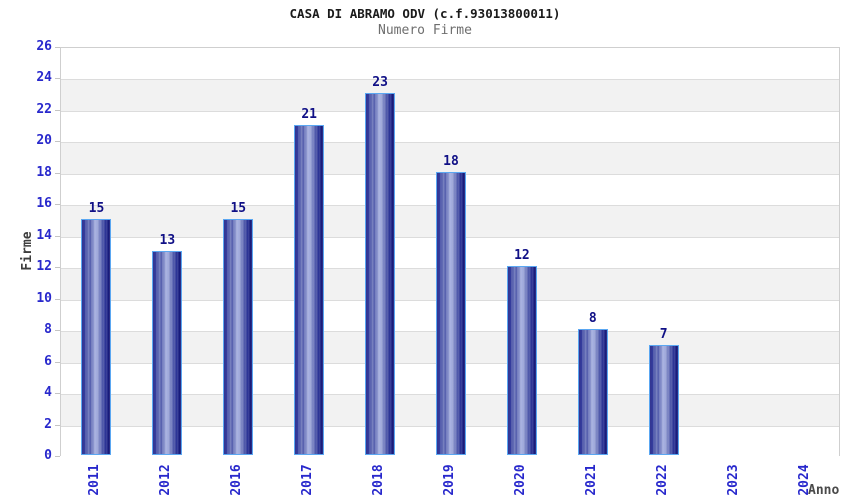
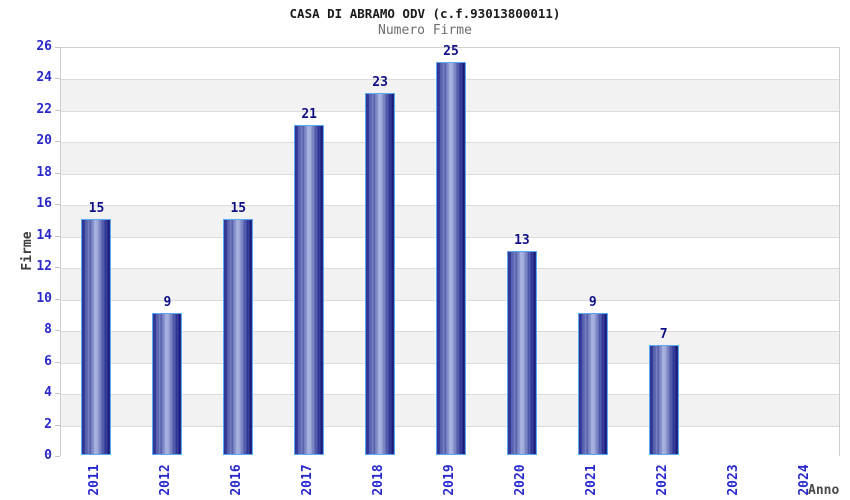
2012: 13 -> 9
2019: 18 -> 25
2020: 12 -> 13
2021: 8 -> 9
